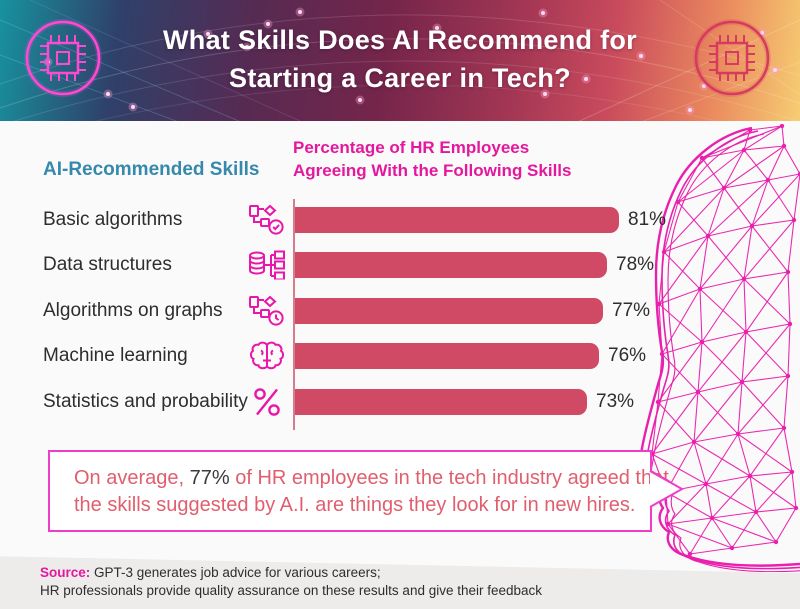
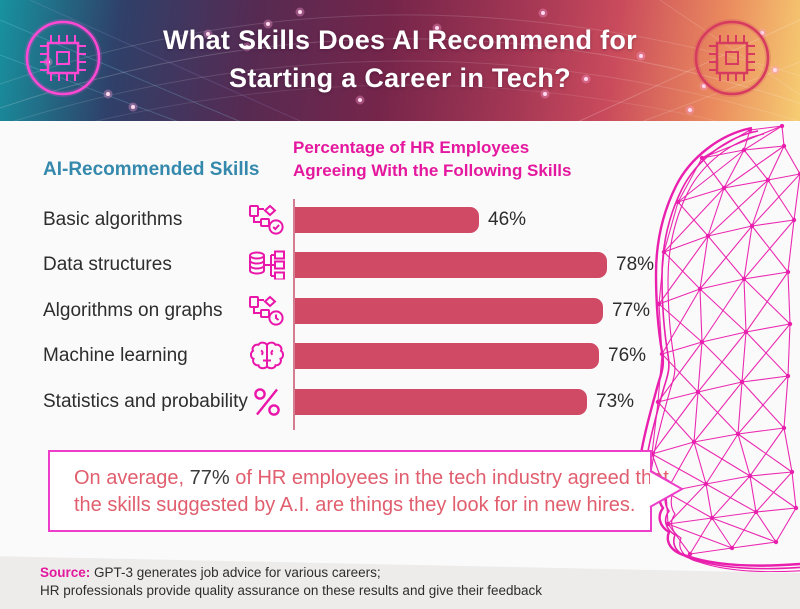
Basic algorithms: 81% -> 46%
